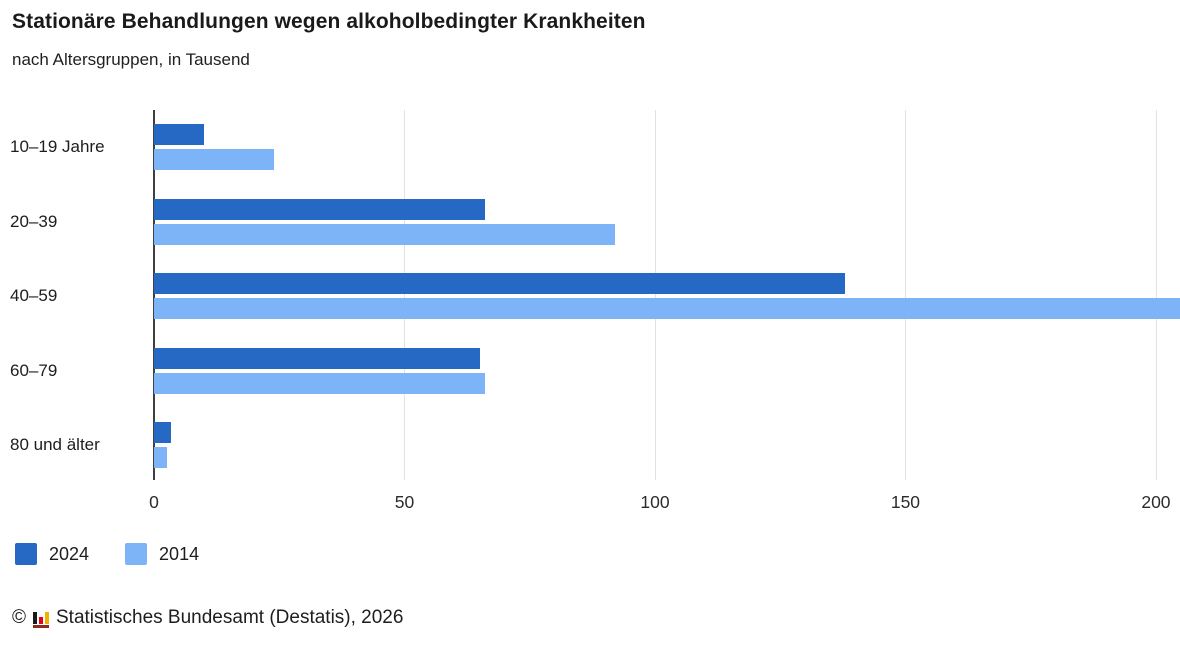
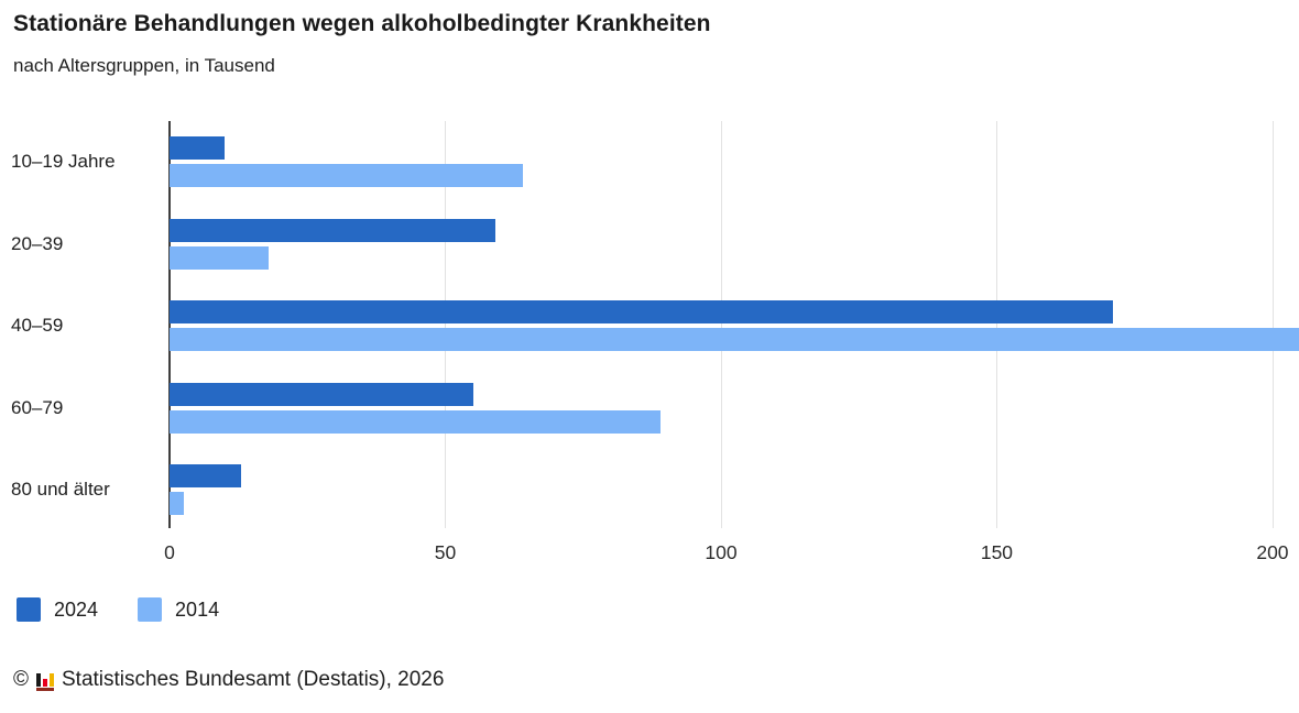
2014/10–19 Jahre: 24 -> 64
2024/20–39: 66 -> 59
2014/20–39: 92 -> 18
2024/40–59: 138 -> 171
2024/60–79: 65 -> 55
2014/60–79: 66 -> 89
2024/80 und älter: 3 -> 13
